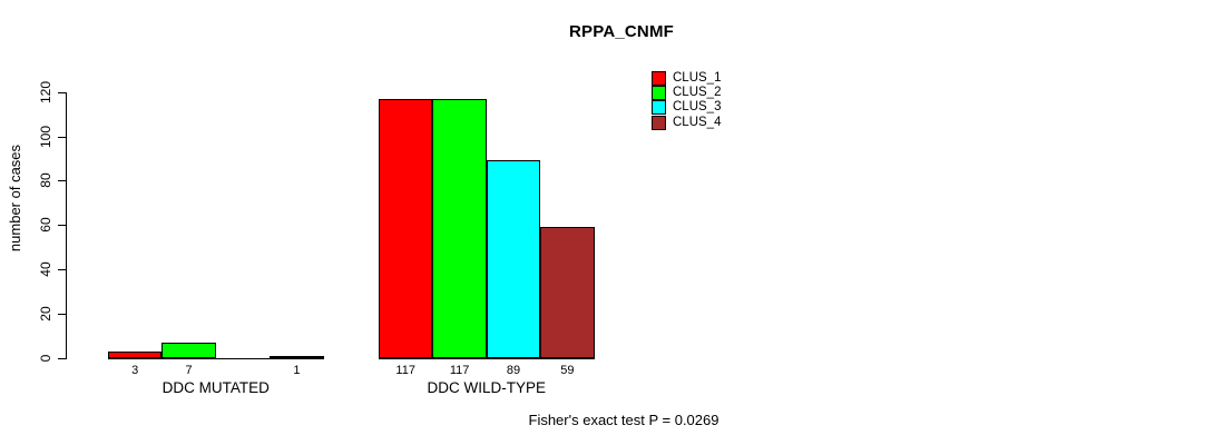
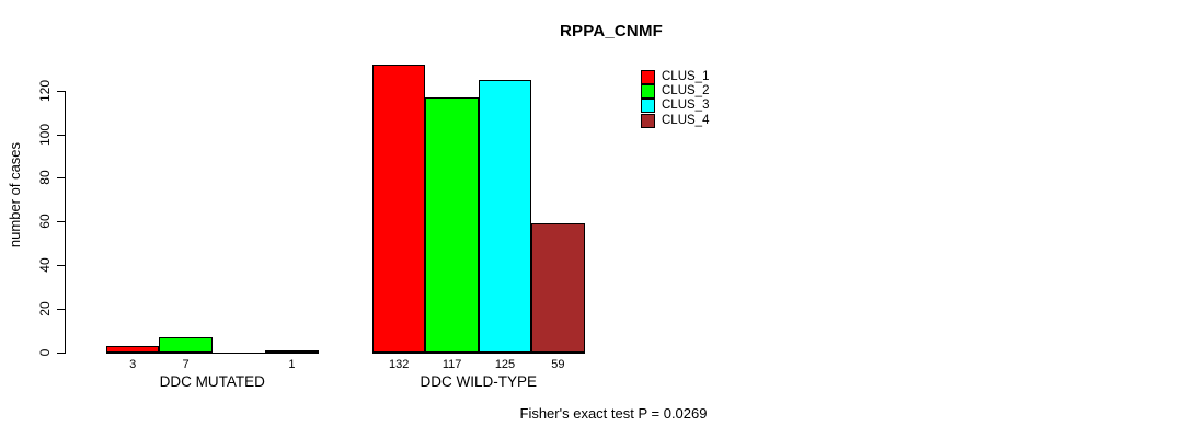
CLUS_1/DDC WILD-TYPE: 117 -> 132
CLUS_3/DDC WILD-TYPE: 89 -> 125
